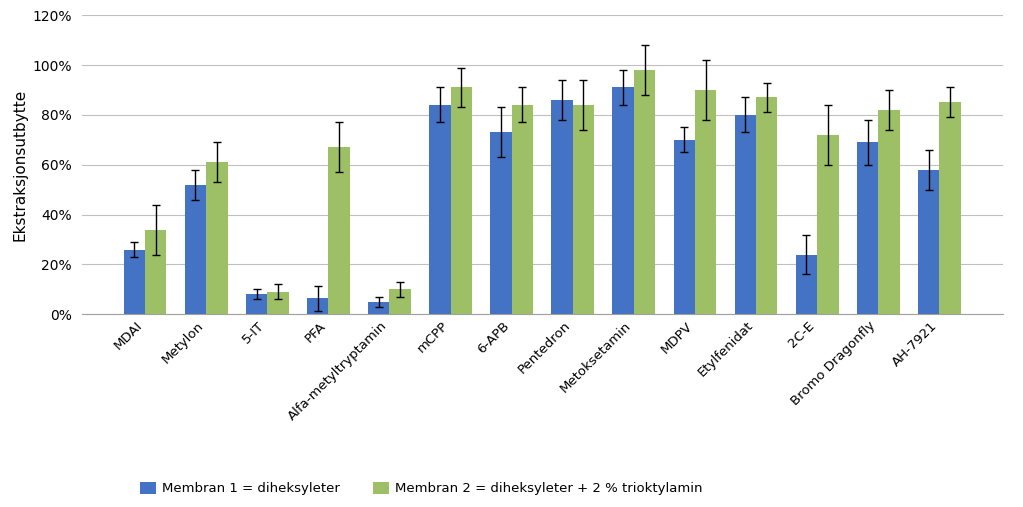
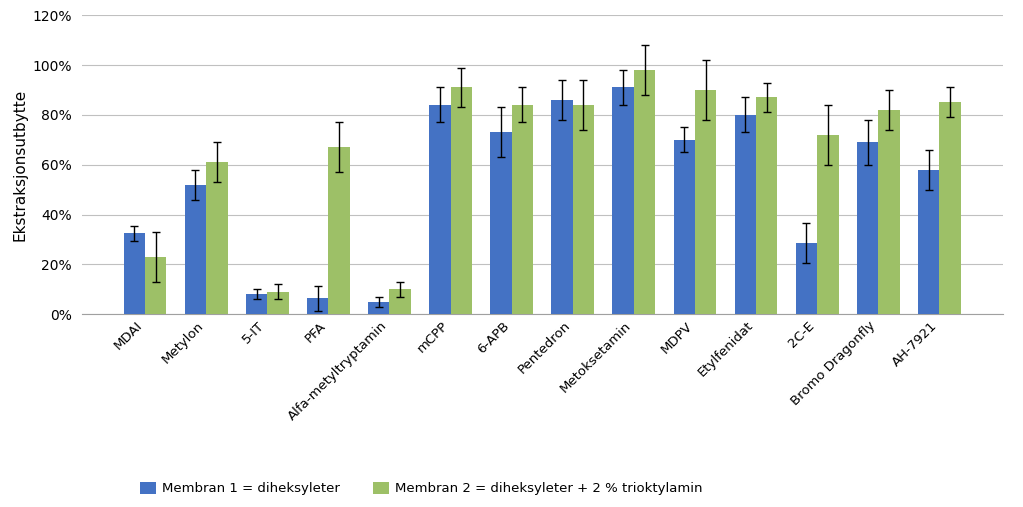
Membran 1 = diheksyleter/MDAI: 26.0% -> 32.5%
Membran 2 = diheksyleter + 2 % trioktylamin/MDAI: 34% -> 23%
Membran 1 = diheksyleter/2C-E: 24.0% -> 28.5%
